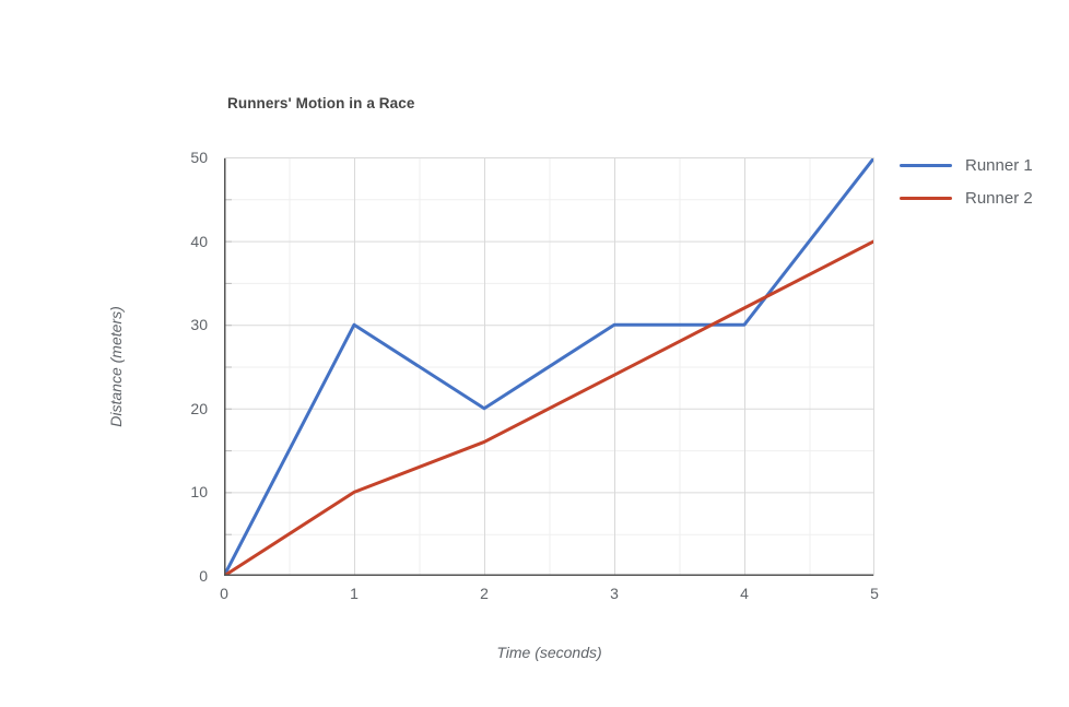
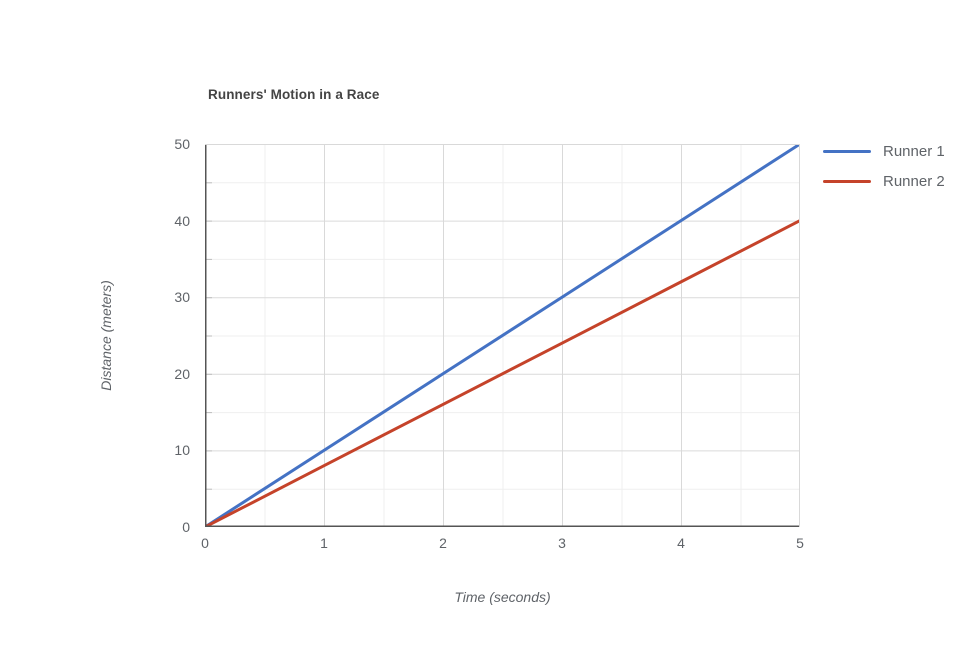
Runner 1/1: 30 -> 10
Runner 2/1: 10 -> 8
Runner 1/4: 30 -> 40
